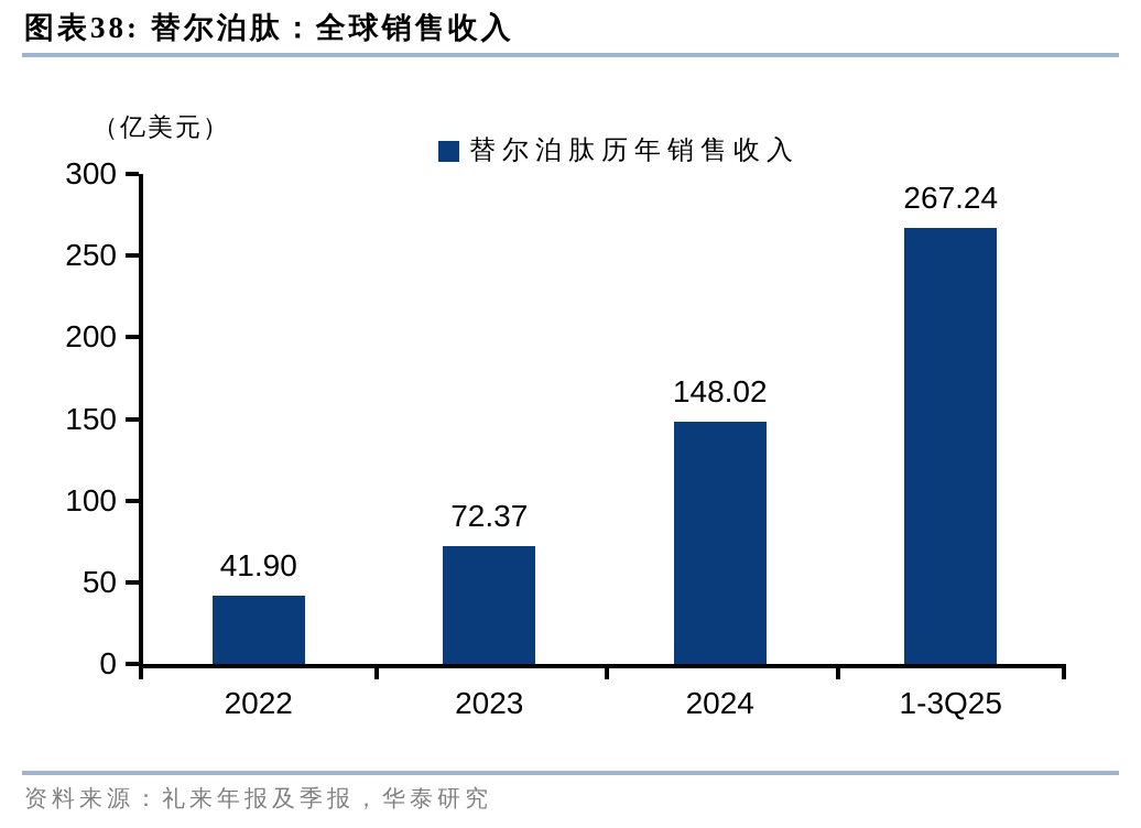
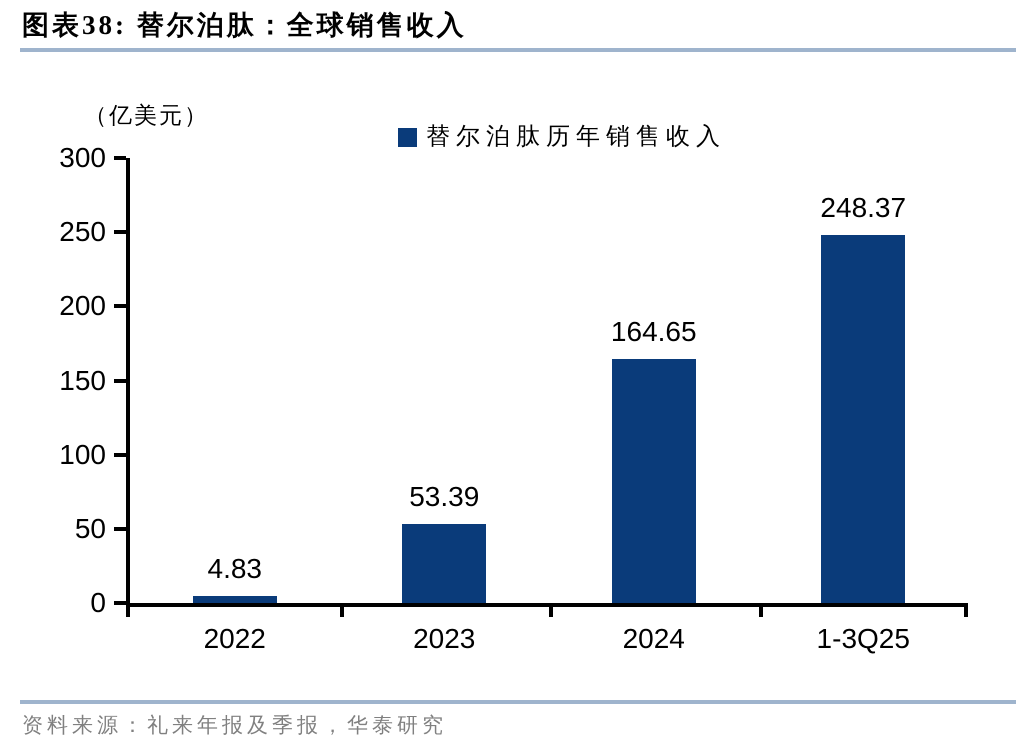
2022: 41.90 -> 4.83
2023: 72.37 -> 53.39
2024: 148.02 -> 164.65
1-3Q25: 267.24 -> 248.37
